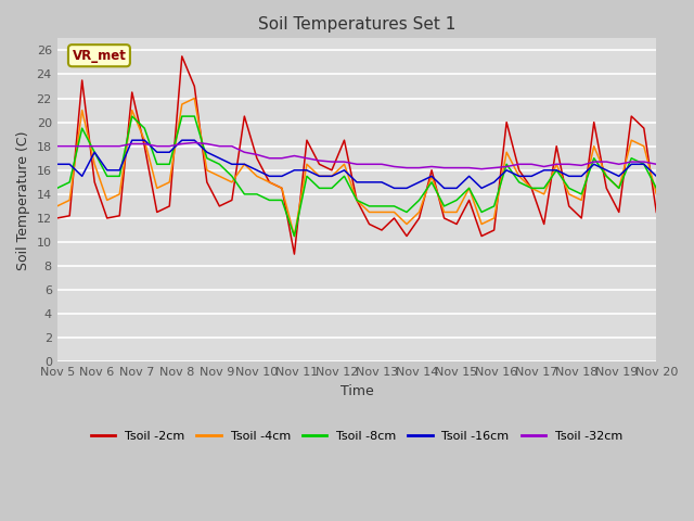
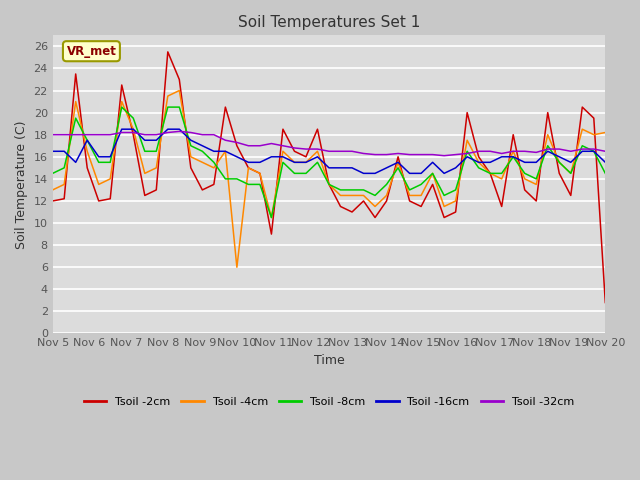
Tsoil -4cm/Nov 10: 15.5 -> 6.0
Tsoil -2cm/Nov 20: 12.5 -> 2.8
Tsoil -4cm/Nov 20: 14.0 -> 18.2
